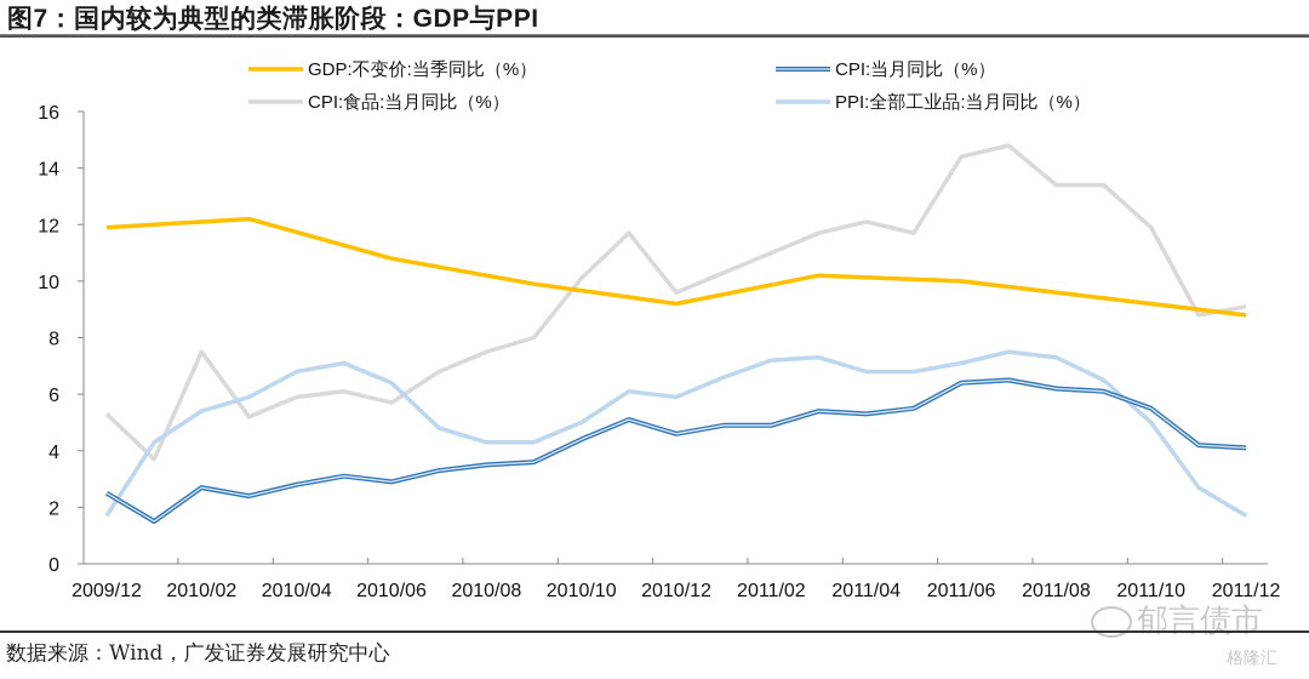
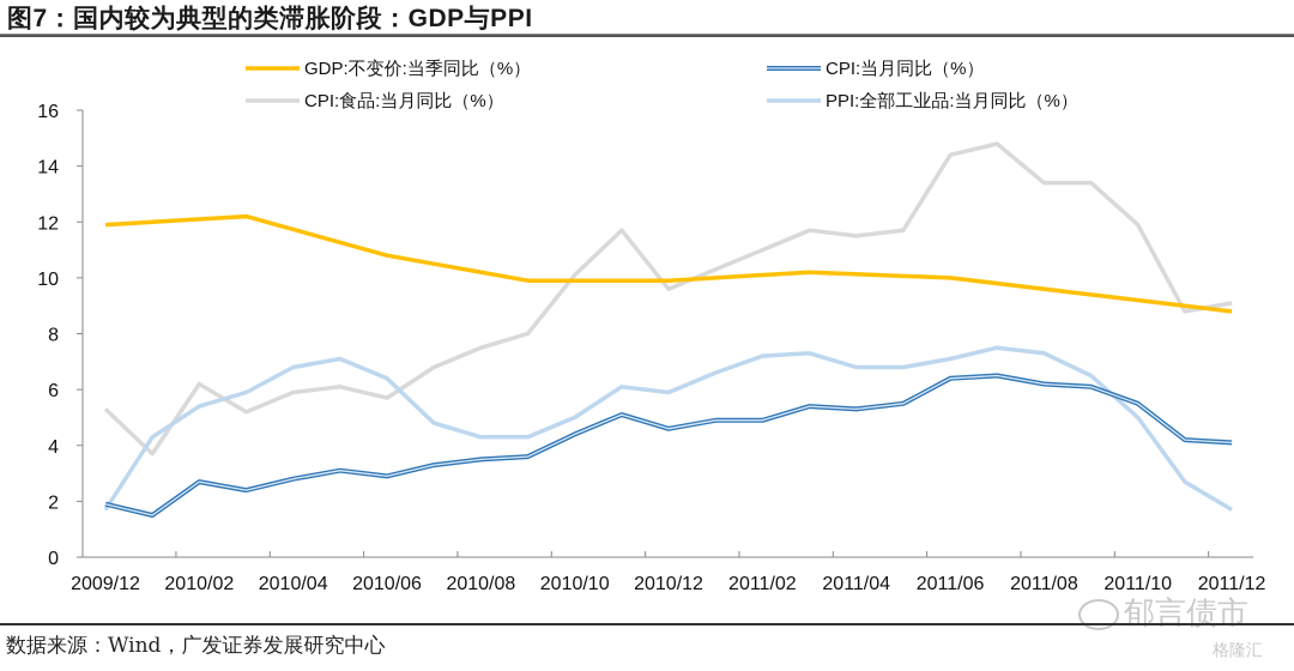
CPI:当月同比（%）/2009/12: 2.5 -> 1.9
CPI:食品:当月同比（%）/2010/02: 7.5 -> 6.2
GDP:不变价:当季同比（%）/2010/12: 9.2 -> 9.9
CPI:食品:当月同比（%）/2011/04: 12.1 -> 11.5
